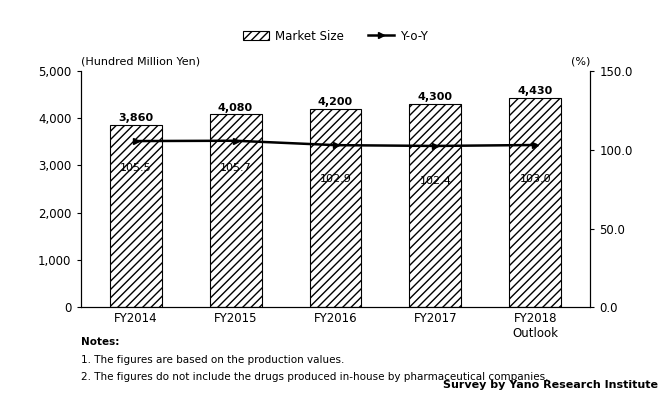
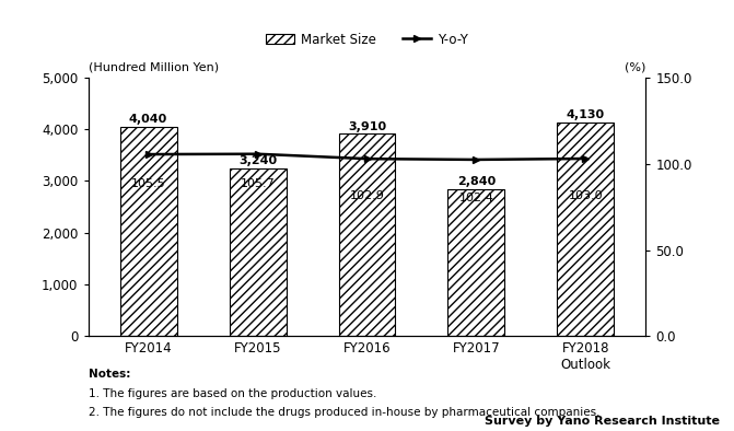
Market Size/FY2014: 3,860 -> 4,040
Market Size/FY2015: 4,080 -> 3,240
Market Size/FY2016: 4,200 -> 3,910
Market Size/FY2017: 4,300 -> 2,840
Market Size/FY2018 Outlook: 4,430 -> 4,130
